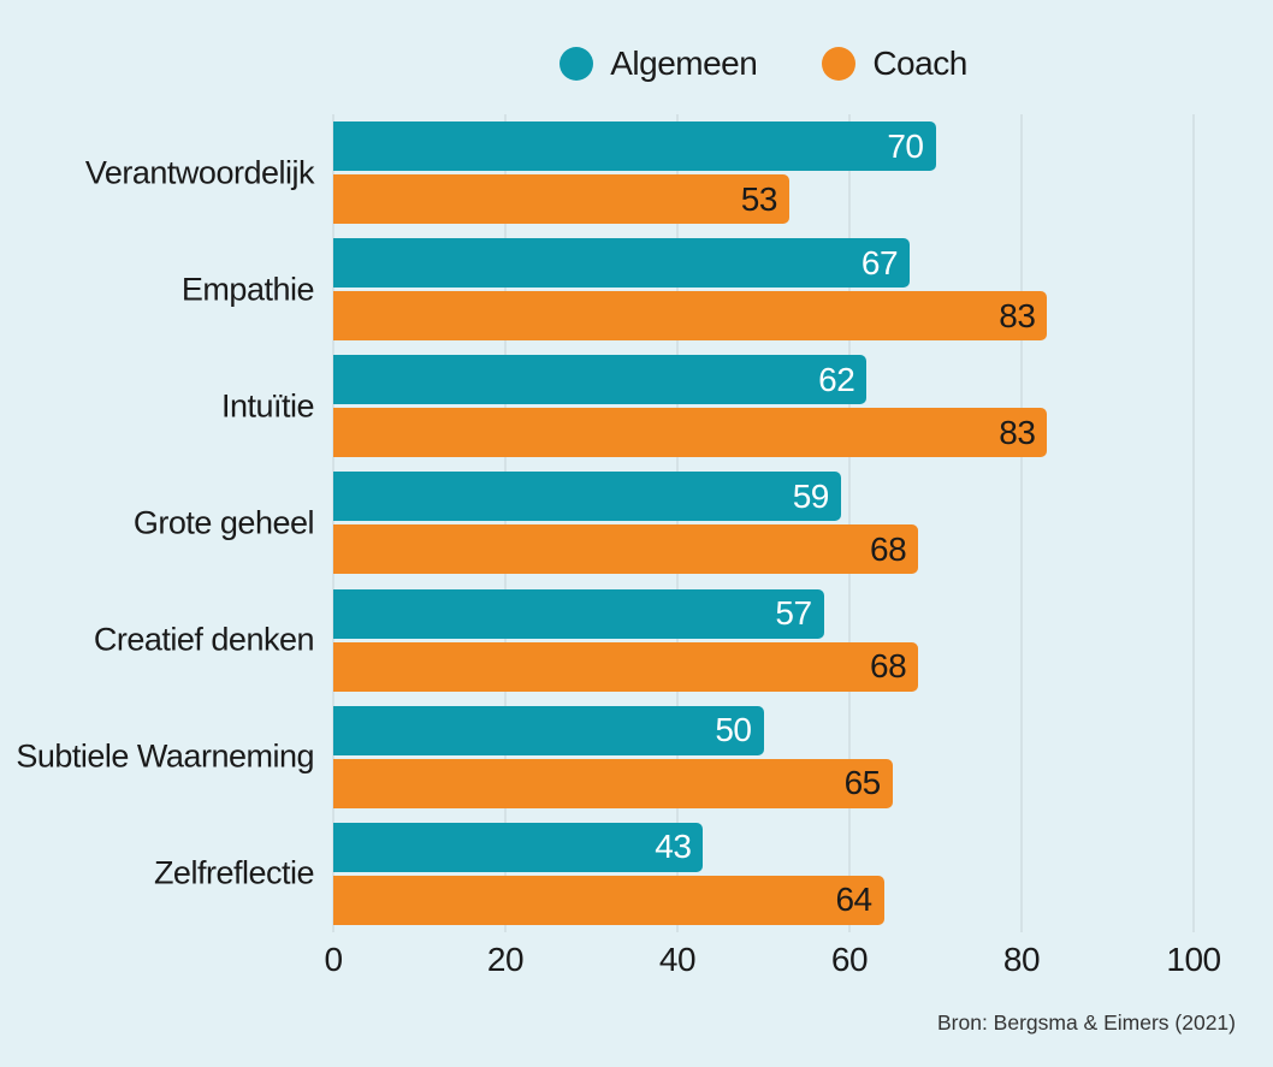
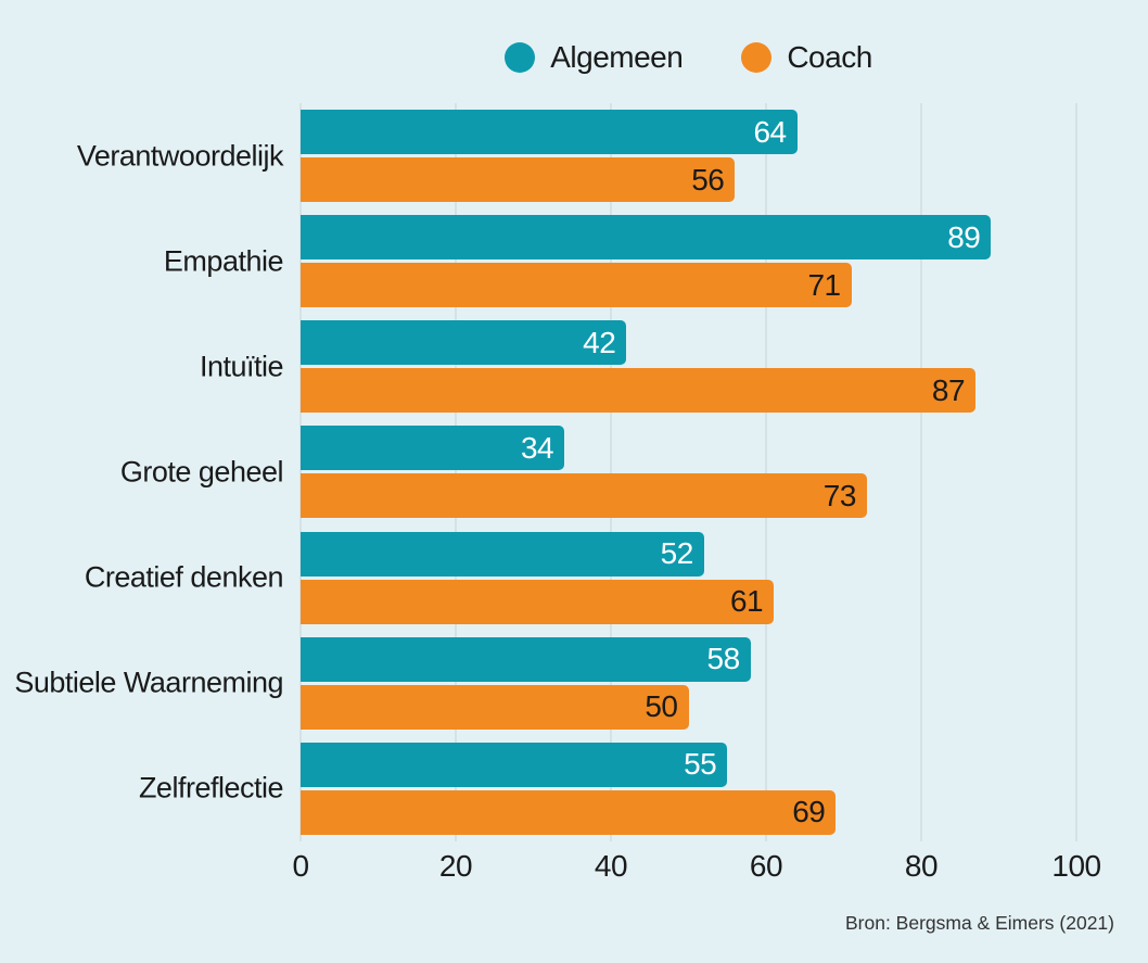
Algemeen/Verantwoordelijk: 70 -> 64
Coach/Verantwoordelijk: 53 -> 56
Algemeen/Empathie: 67 -> 89
Coach/Empathie: 83 -> 71
Algemeen/Intuïtie: 62 -> 42
Coach/Intuïtie: 83 -> 87
Algemeen/Grote geheel: 59 -> 34
Coach/Grote geheel: 68 -> 73
Algemeen/Creatief denken: 57 -> 52
Coach/Creatief denken: 68 -> 61
Algemeen/Subtiele Waarneming: 50 -> 58
Coach/Subtiele Waarneming: 65 -> 50
Algemeen/Zelfreflectie: 43 -> 55
Coach/Zelfreflectie: 64 -> 69
